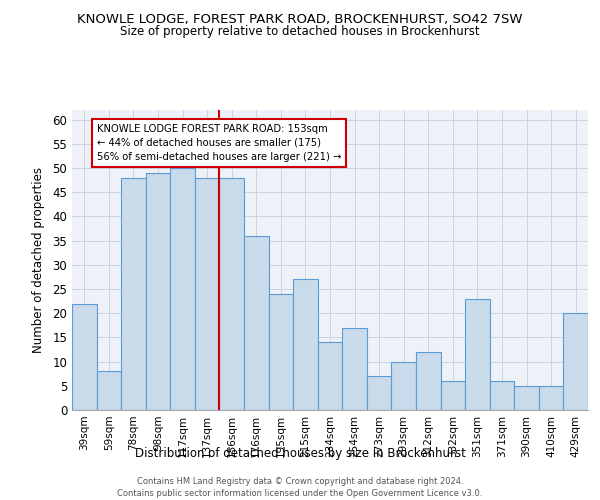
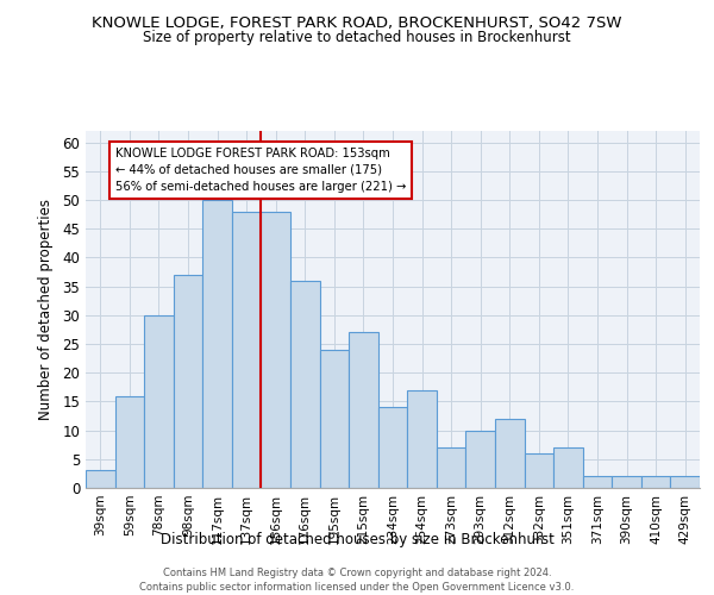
39sqm: 22 -> 3
59sqm: 8 -> 16
78sqm: 48 -> 30
98sqm: 49 -> 37
351sqm: 23 -> 7
371sqm: 6 -> 2
390sqm: 5 -> 2
410sqm: 5 -> 2
429sqm: 20 -> 2
